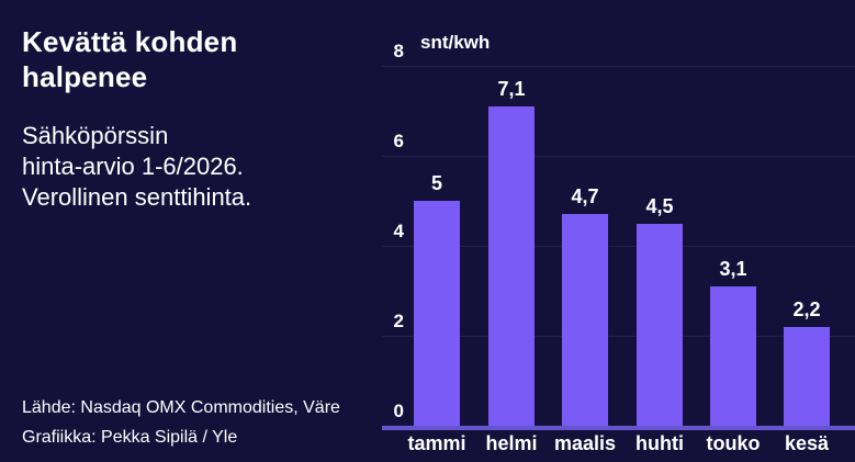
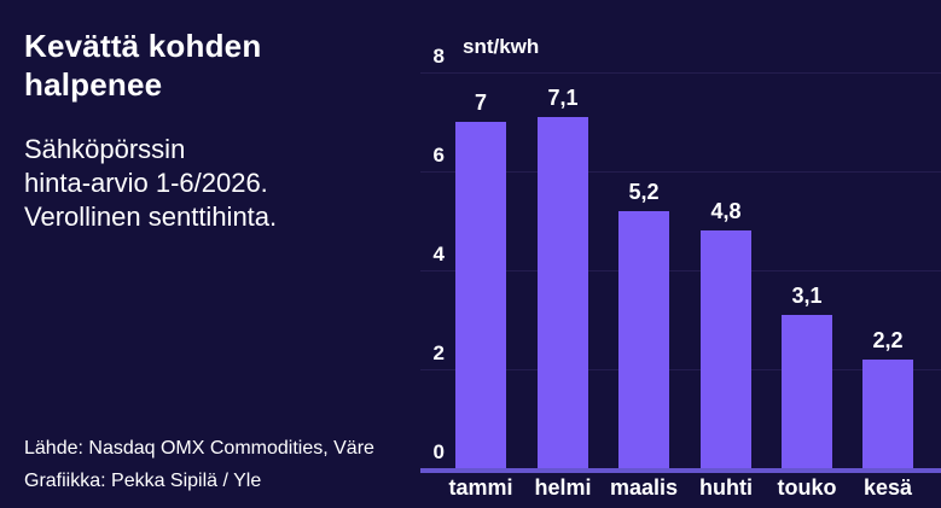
tammi: 5 -> 7
maalis: 4,7 -> 5,2
huhti: 4,5 -> 4,8
